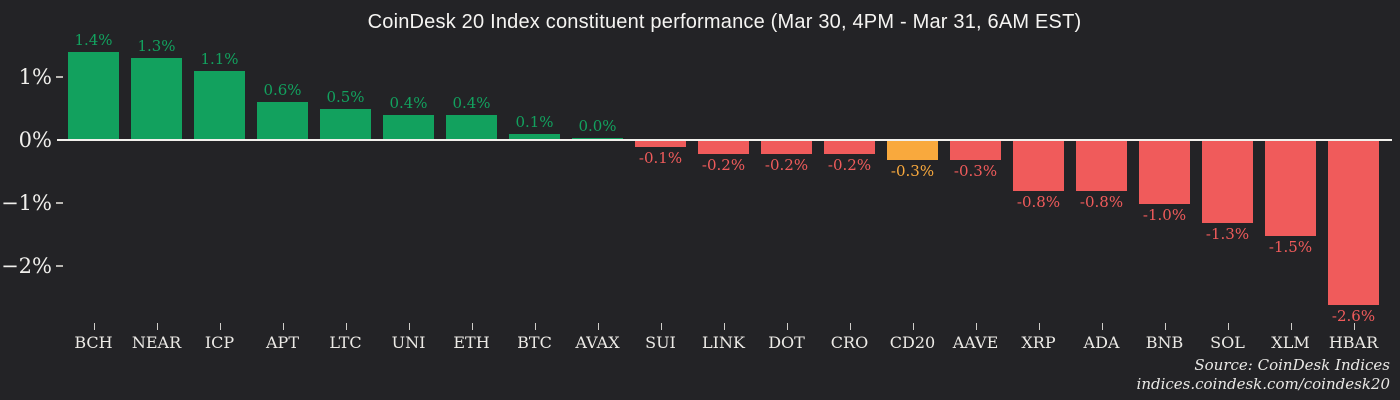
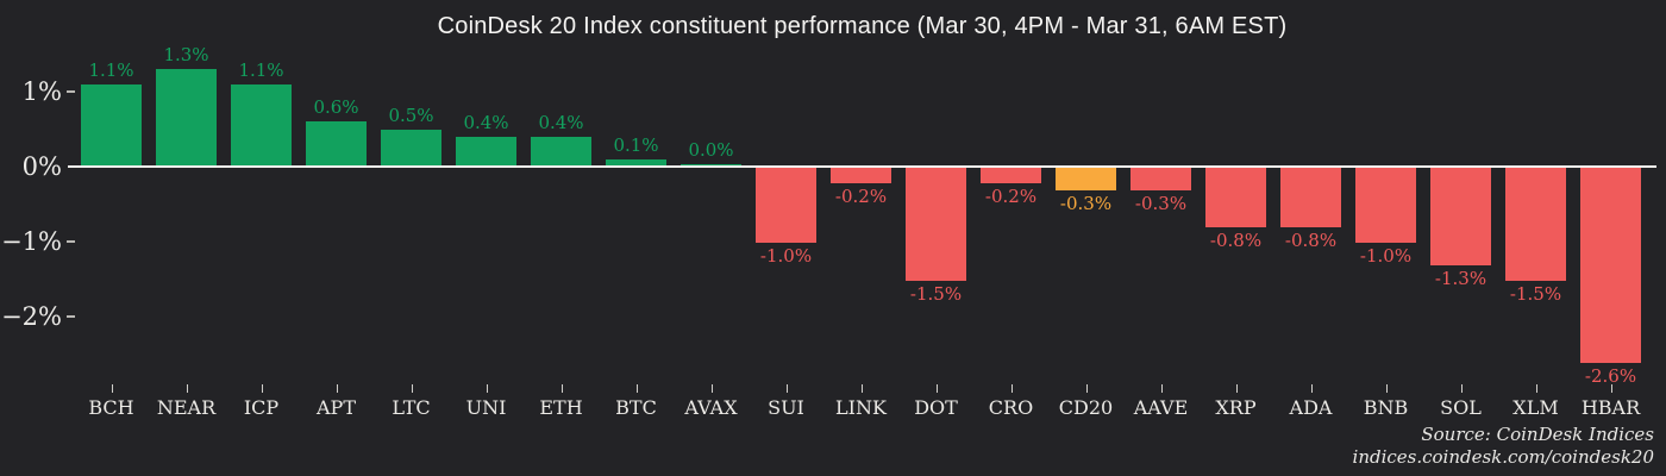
BCH: 1.4% -> 1.1%
SUI: -0.1% -> -1.0%
DOT: -0.2% -> -1.5%
